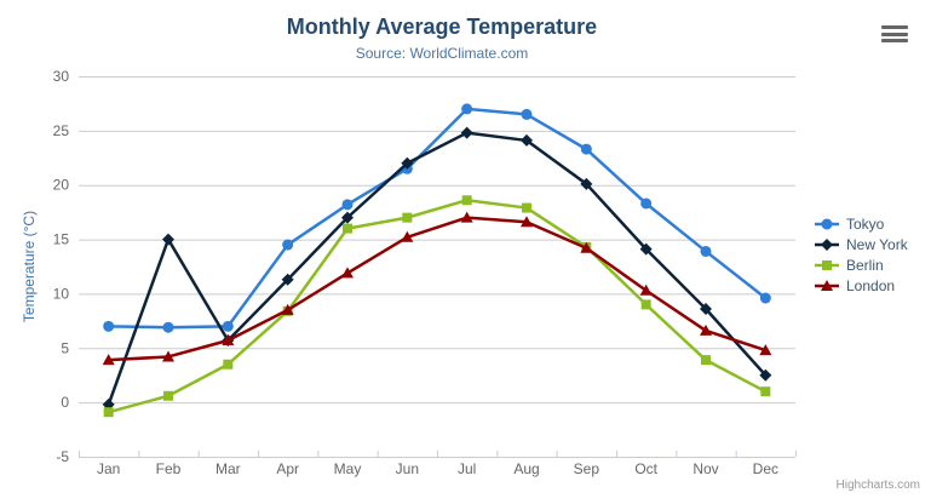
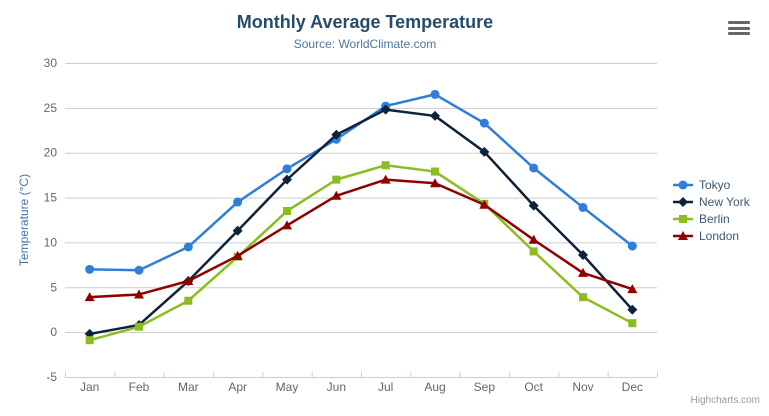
New York/Feb: 15 -> 1
Tokyo/Mar: 7 -> 10
Berlin/May: 16 -> 14
Tokyo/Jul: 27 -> 25
